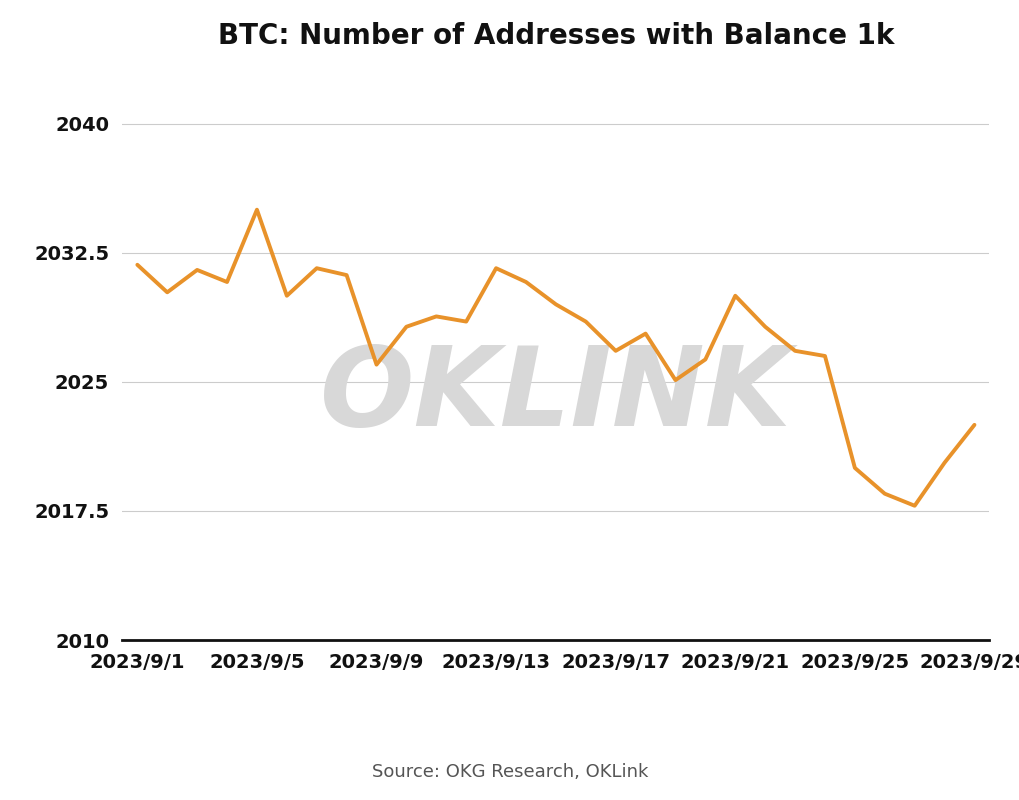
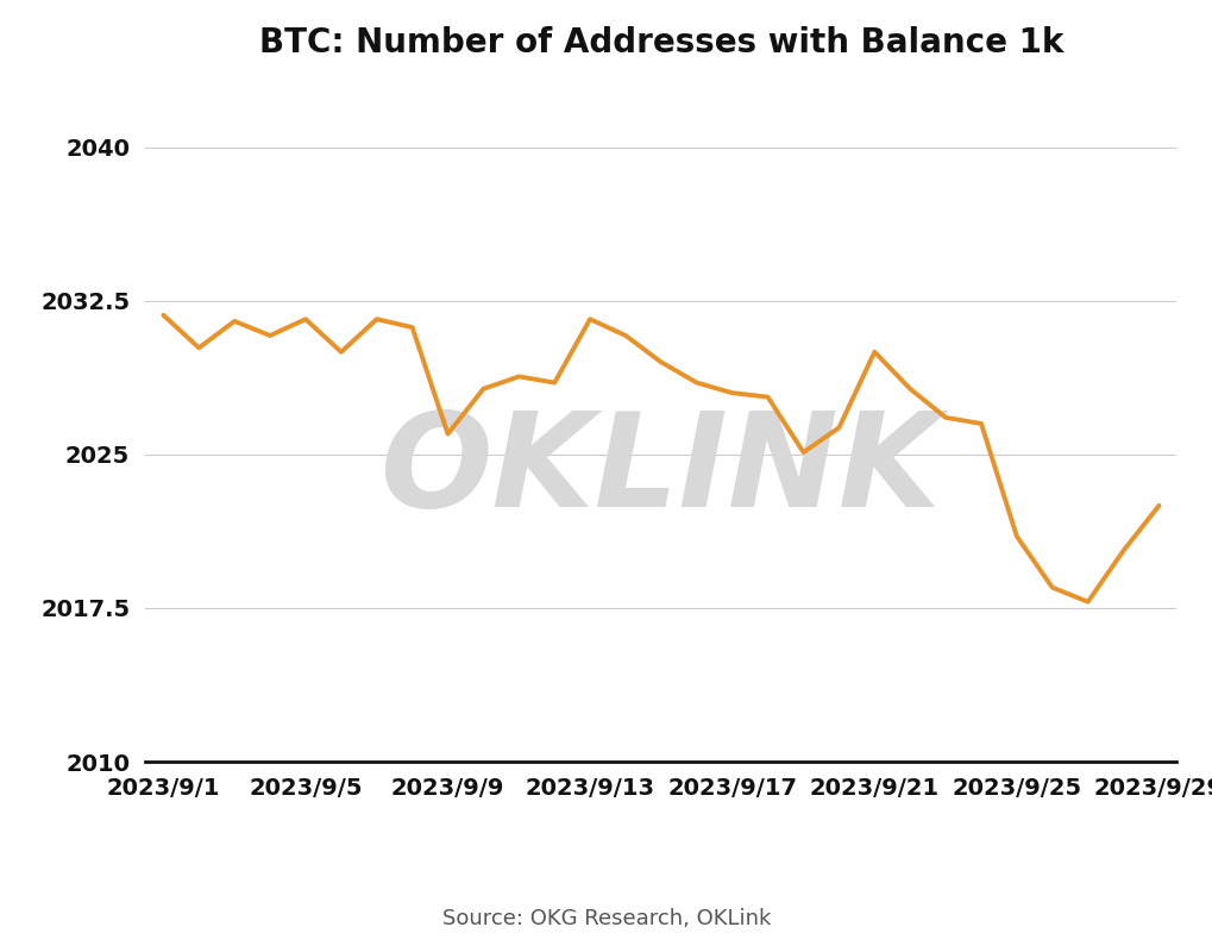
2023/9/5: 2035.0 -> 2031.6
2023/9/17: 2026.8 -> 2028.0
2023/9/25: 2020.0 -> 2021.0
